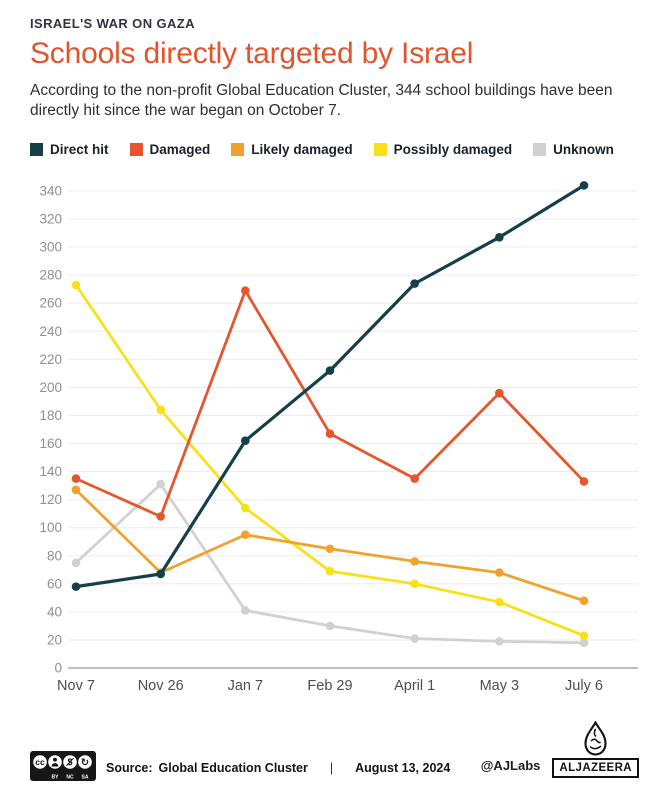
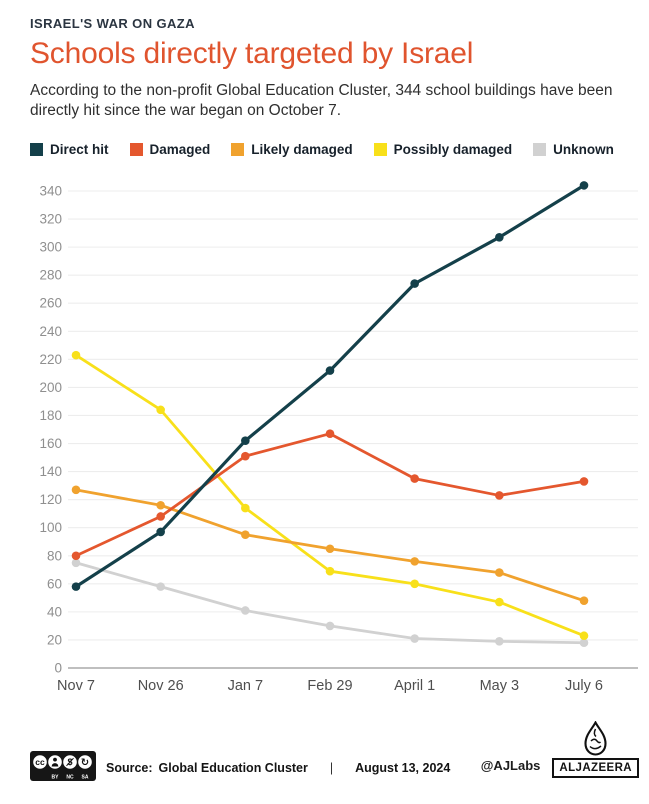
Damaged/Nov 7: 135 -> 80
Possibly damaged/Nov 7: 273 -> 223
Direct hit/Nov 26: 67 -> 97
Likely damaged/Nov 26: 68 -> 116
Unknown/Nov 26: 131 -> 58
Damaged/Jan 7: 269 -> 151
Damaged/May 3: 196 -> 123
